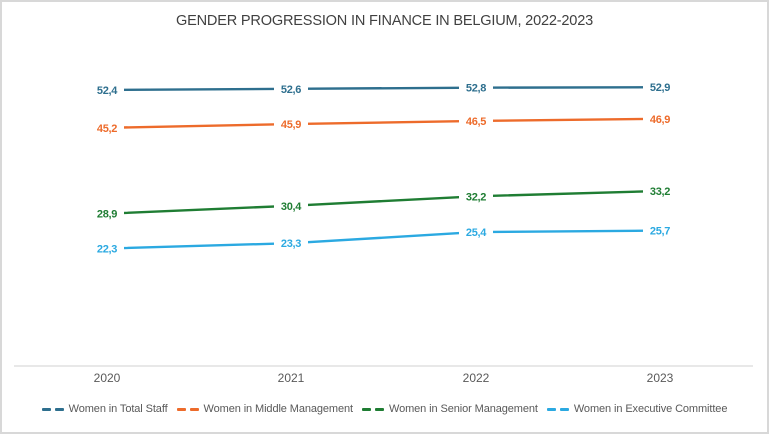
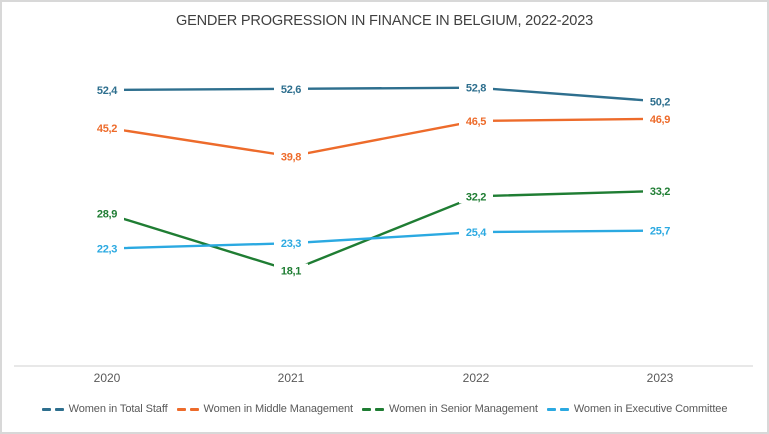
Women in Middle Management/2021: 45,9 -> 39,8
Women in Senior Management/2021: 30,4 -> 18,1
Women in Total Staff/2023: 52,9 -> 50,2
